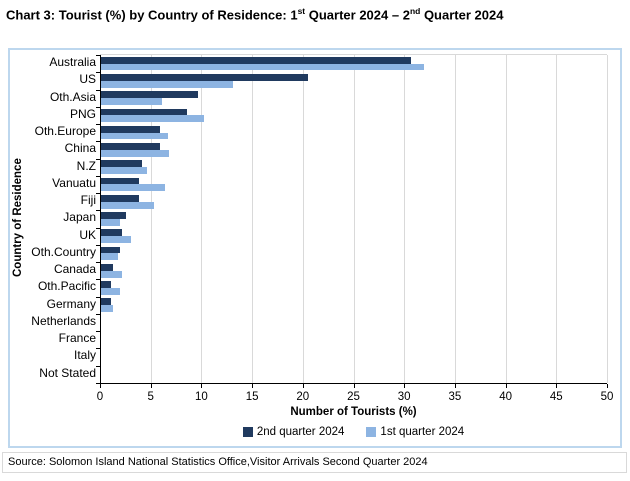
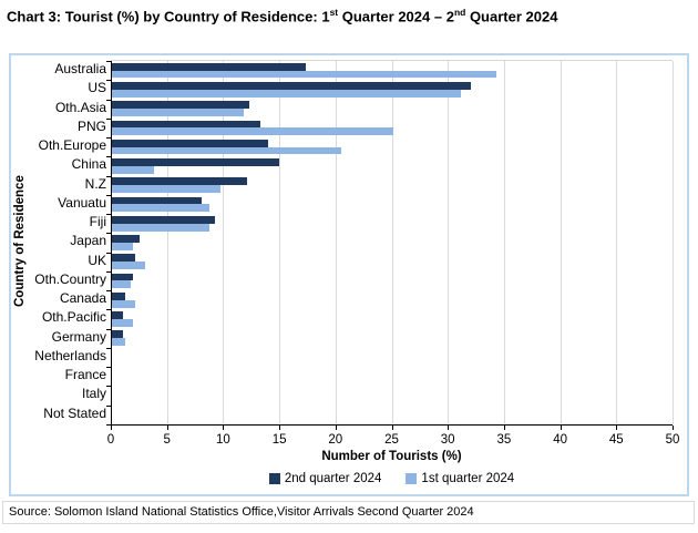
2nd quarter 2024/Australia: 30.6 -> 17.3
1st quarter 2024/Australia: 31.9 -> 34.2
2nd quarter 2024/US: 20.4 -> 32.0
1st quarter 2024/US: 13.0 -> 31.1
2nd quarter 2024/Oth.Asia: 9.6 -> 12.2
1st quarter 2024/Oth.Asia: 6.0 -> 11.7
2nd quarter 2024/PNG: 8.5 -> 13.2
1st quarter 2024/PNG: 10.2 -> 25.0
2nd quarter 2024/Oth.Europe: 5.8 -> 13.9
1st quarter 2024/Oth.Europe: 6.6 -> 20.4
2nd quarter 2024/China: 5.8 -> 14.9
1st quarter 2024/China: 6.7 -> 3.7
2nd quarter 2024/N.Z: 4.0 -> 12.0
1st quarter 2024/N.Z: 4.5 -> 9.7
2nd quarter 2024/Vanuatu: 3.7 -> 8.0
1st quarter 2024/Vanuatu: 6.3 -> 8.7
2nd quarter 2024/Fiji: 3.7 -> 9.2
1st quarter 2024/Fiji: 5.2 -> 8.7
